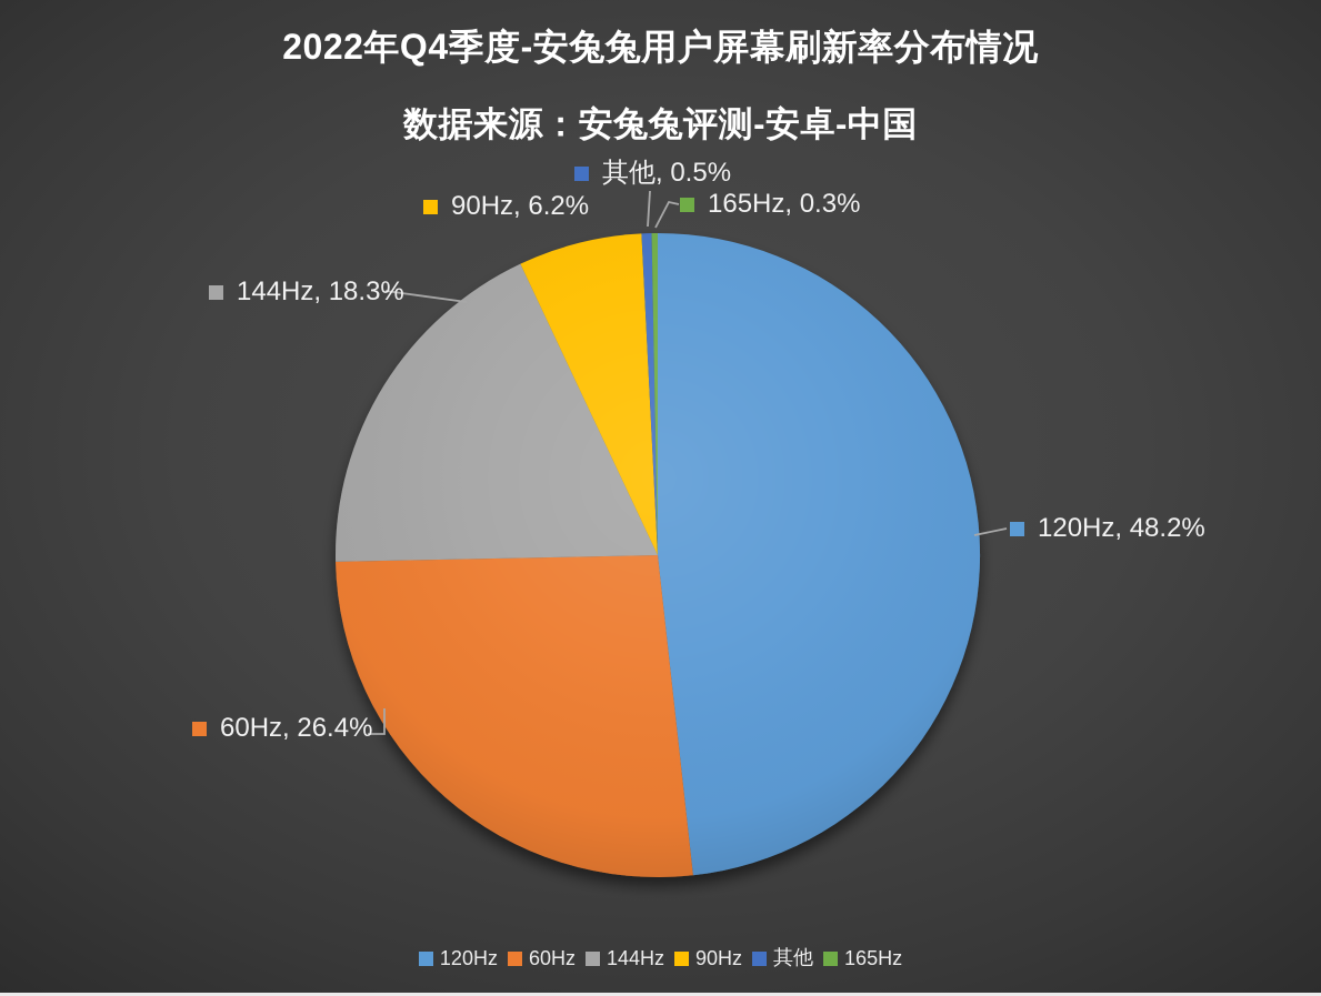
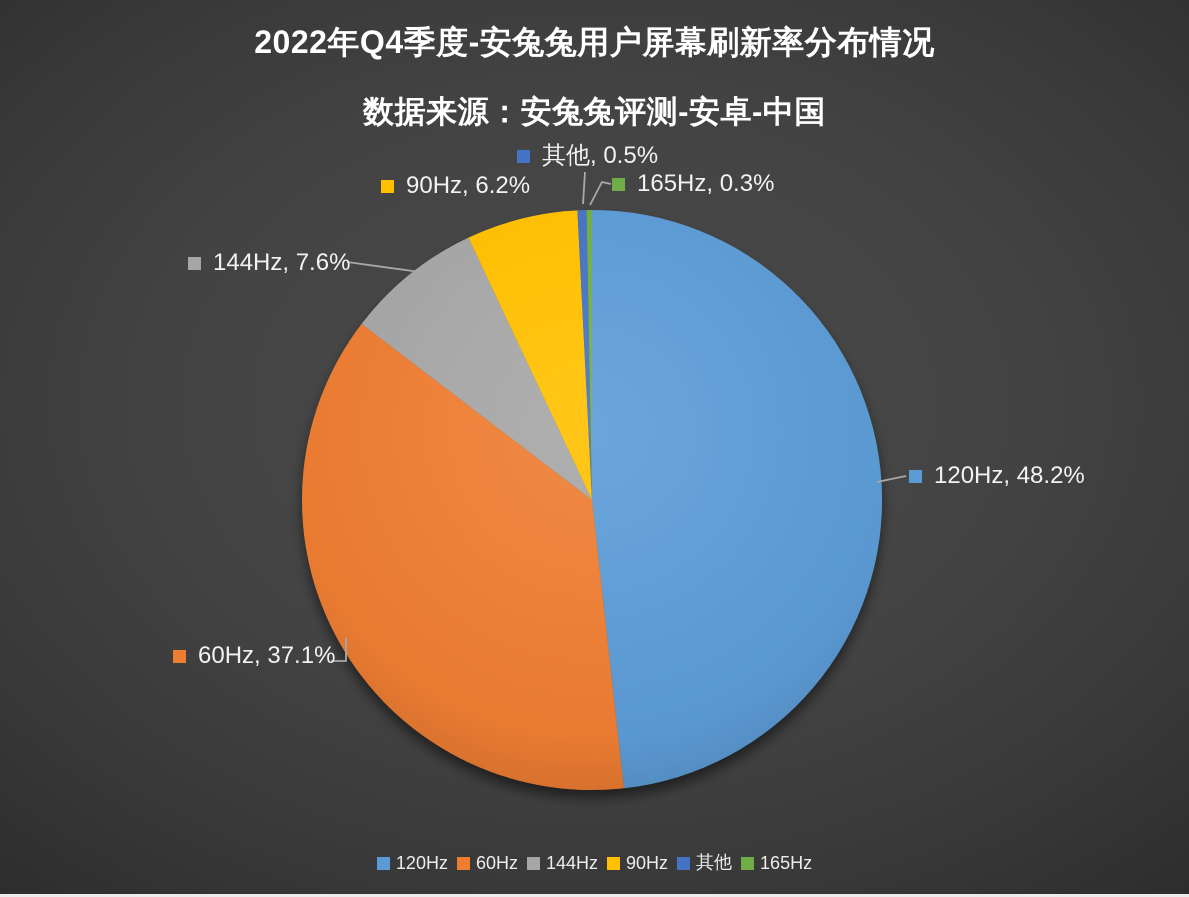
60Hz: 26.4% -> 37.1%
144Hz: 18.3% -> 7.6%
